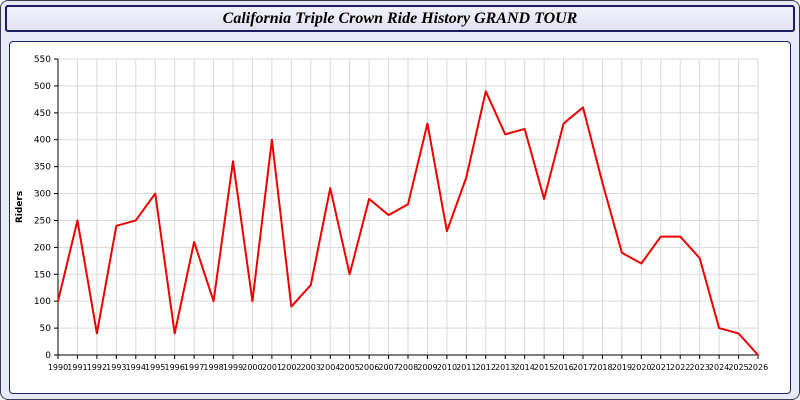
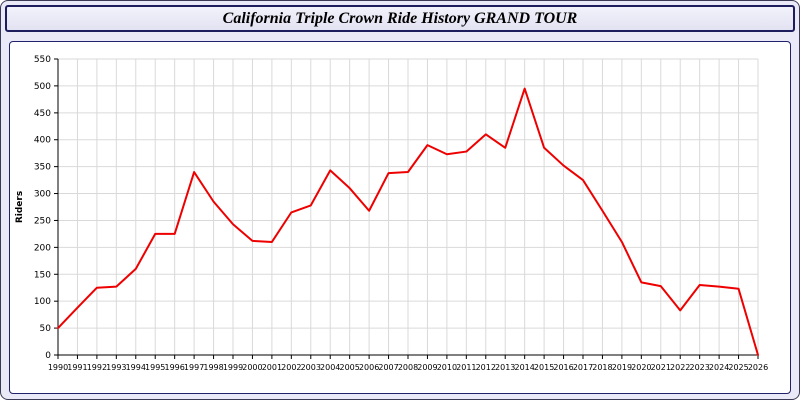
1990: 100 -> 50
1991: 250 -> 90
1992: 40 -> 120
1993: 240 -> 130
1994: 250 -> 160
1995: 300 -> 220
1996: 40 -> 220
1997: 210 -> 340
1998: 100 -> 280
1999: 360 -> 240
2000: 100 -> 210
2001: 400 -> 210
2002: 90 -> 260
2003: 130 -> 280
2004: 310 -> 340
2005: 150 -> 310
2006: 290 -> 270
2007: 260 -> 340
2008: 280 -> 340
2009: 430 -> 390
2010: 230 -> 370
2011: 330 -> 380
2012: 490 -> 410
2013: 410 -> 380
2014: 420 -> 500
2015: 290 -> 380
2016: 430 -> 350
2017: 460 -> 320
2018: 320 -> 270
2019: 190 -> 210
2020: 170 -> 140
2021: 220 -> 130
2022: 220 -> 80
2023: 180 -> 130
2024: 50 -> 130
2025: 40 -> 120
